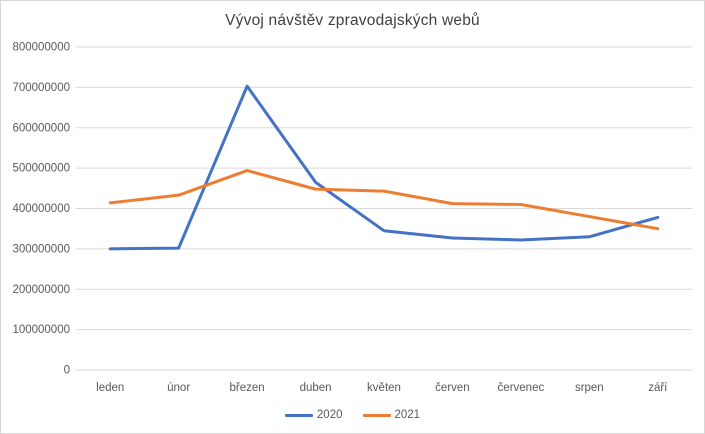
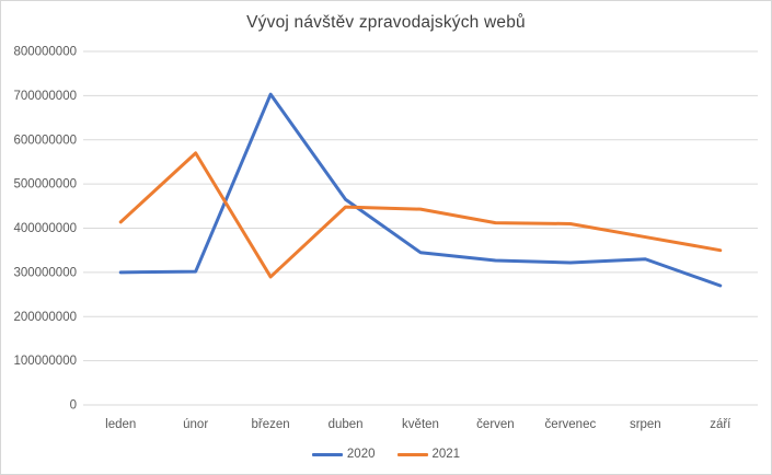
2021/únor: 430000000 -> 570000000
2021/březen: 490000000 -> 290000000
2020/září: 380000000 -> 270000000
